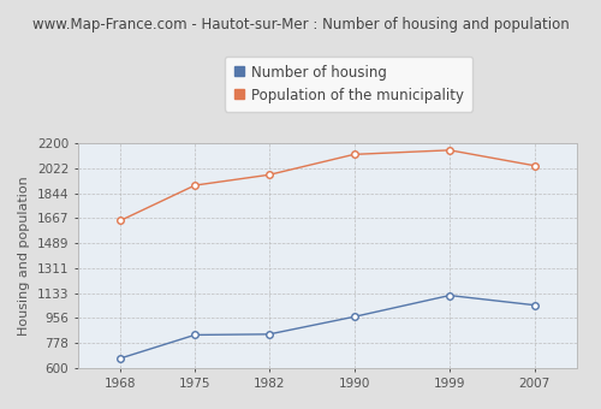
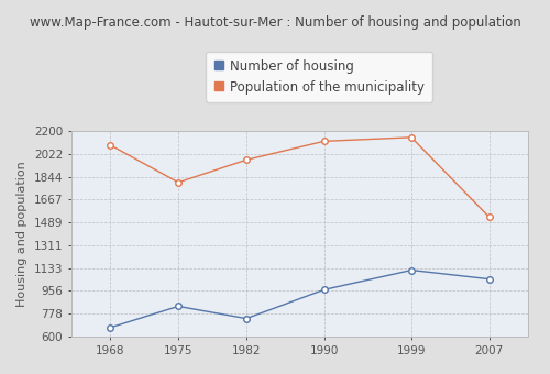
Population of the municipality/1968: 1650 -> 2090
Population of the municipality/1975: 1900 -> 1800
Number of housing/1982: 840 -> 740
Population of the municipality/2007: 2040 -> 1530
